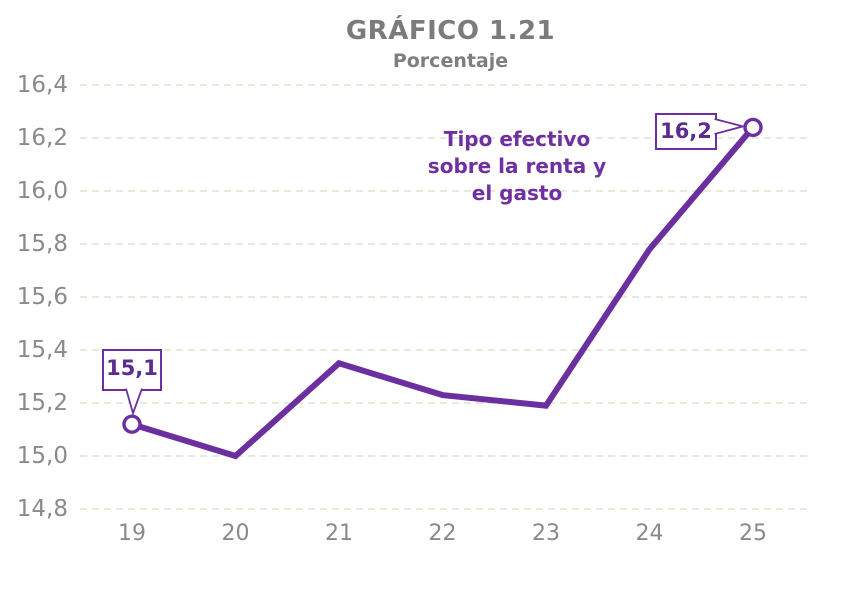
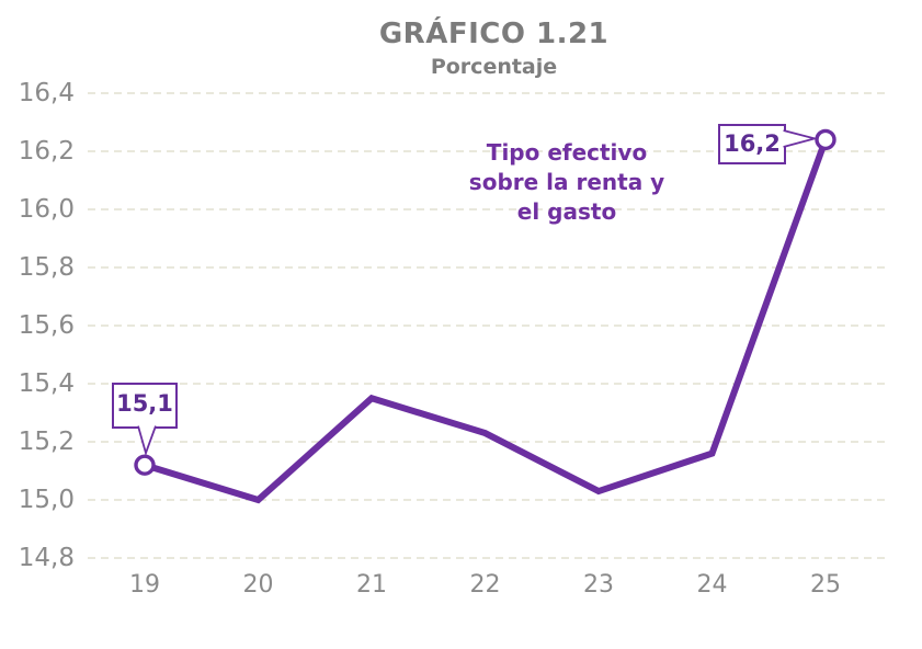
23: 15,19 -> 15,03
24: 15,78 -> 15,16
